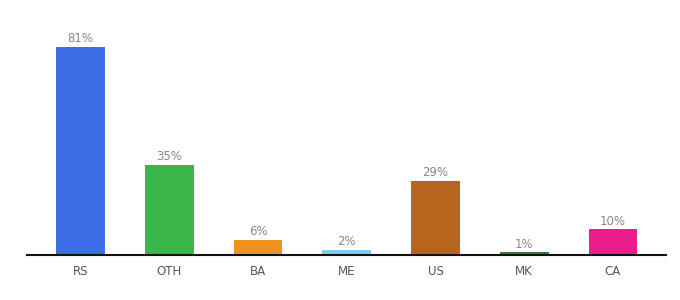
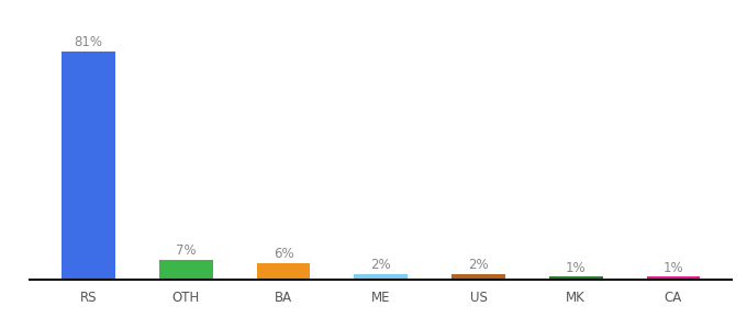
OTH: 35% -> 7%
US: 29% -> 2%
CA: 10% -> 1%
